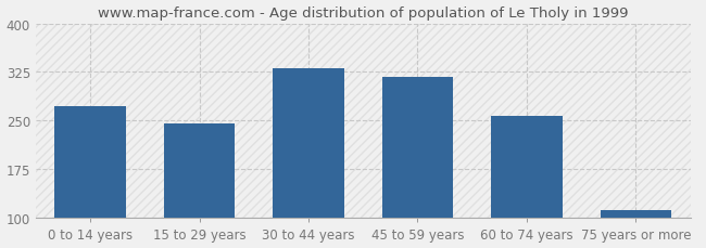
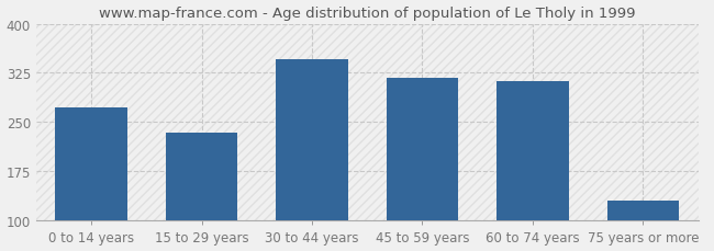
15 to 29 years: 245 -> 234
30 to 44 years: 330 -> 346
60 to 74 years: 258 -> 312
75 years or more: 112 -> 130
